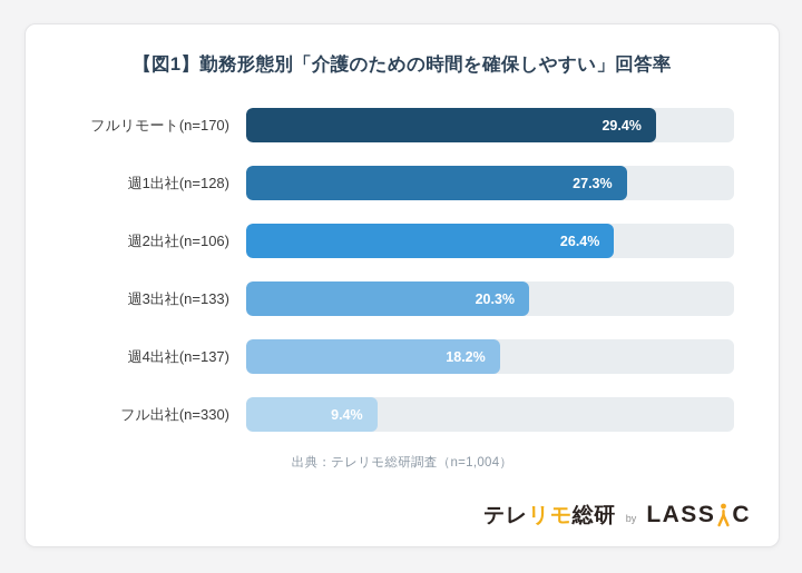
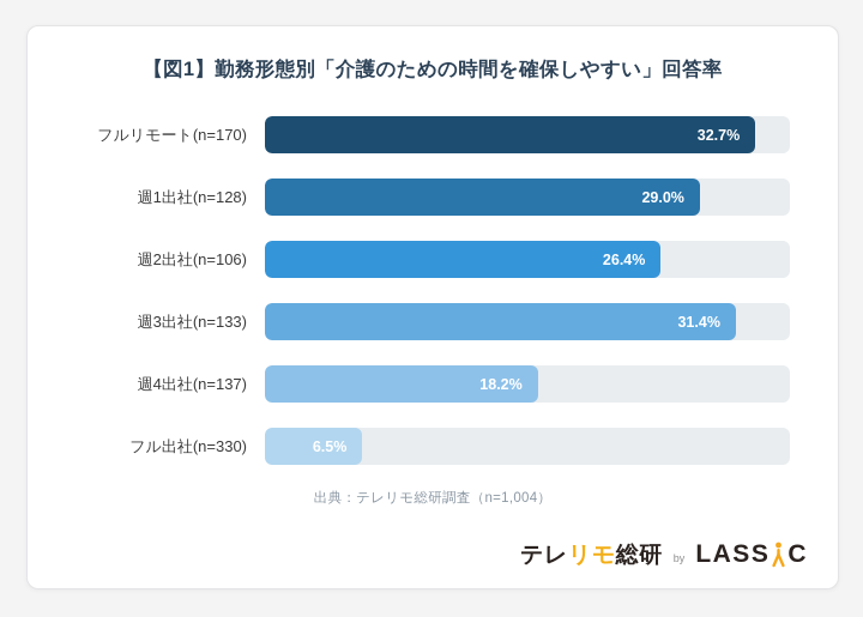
フルリモート(n=170): 29.4% -> 32.7%
週1出社(n=128): 27.3% -> 29.0%
週3出社(n=133): 20.3% -> 31.4%
フル出社(n=330): 9.4% -> 6.5%
